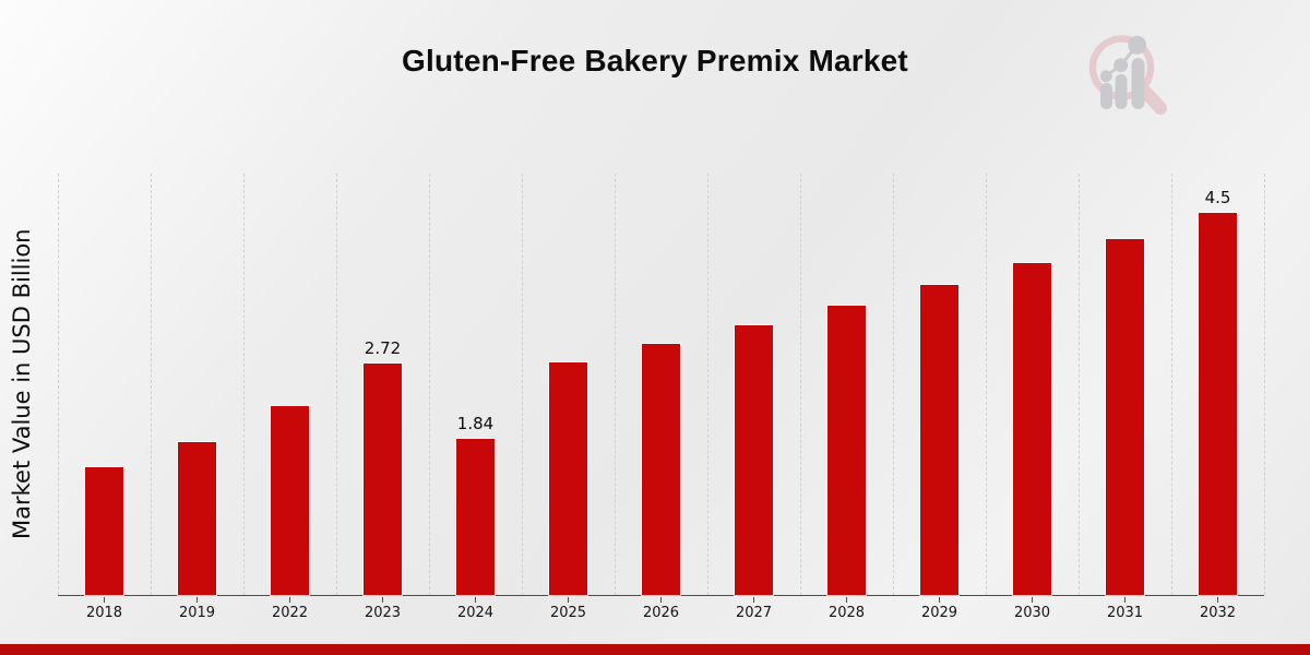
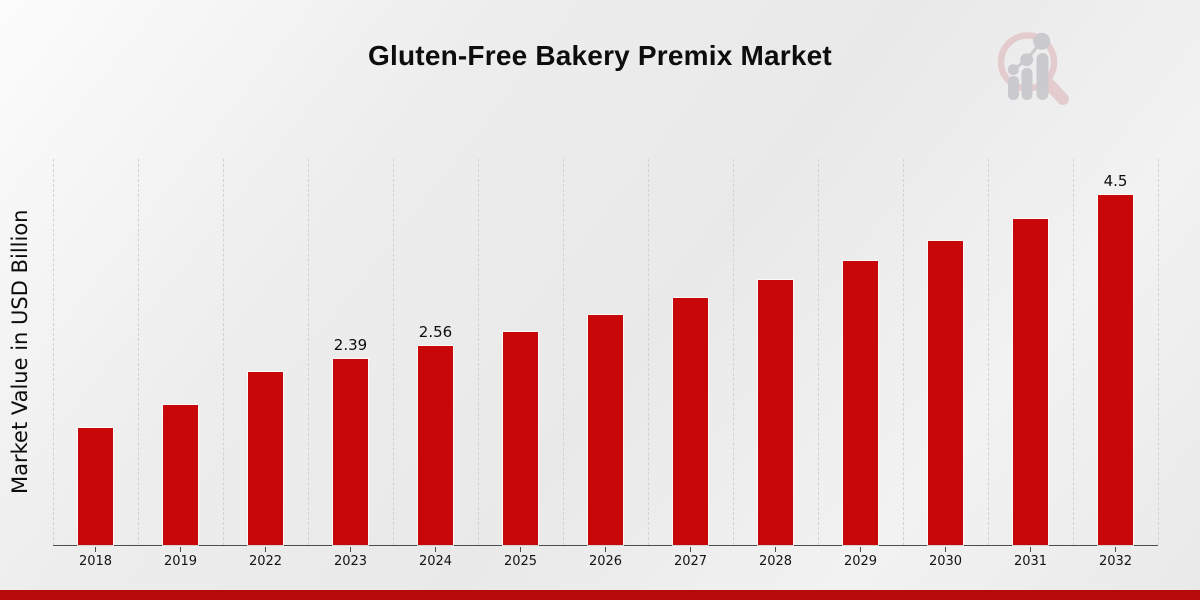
2023: 2.72 -> 2.39
2024: 1.84 -> 2.56
